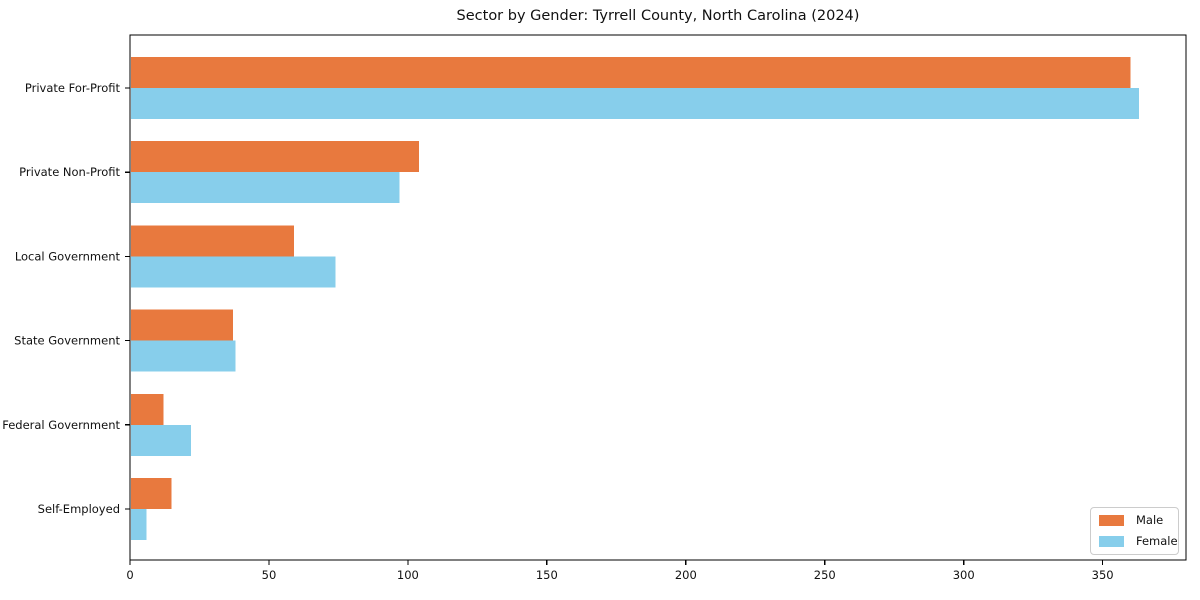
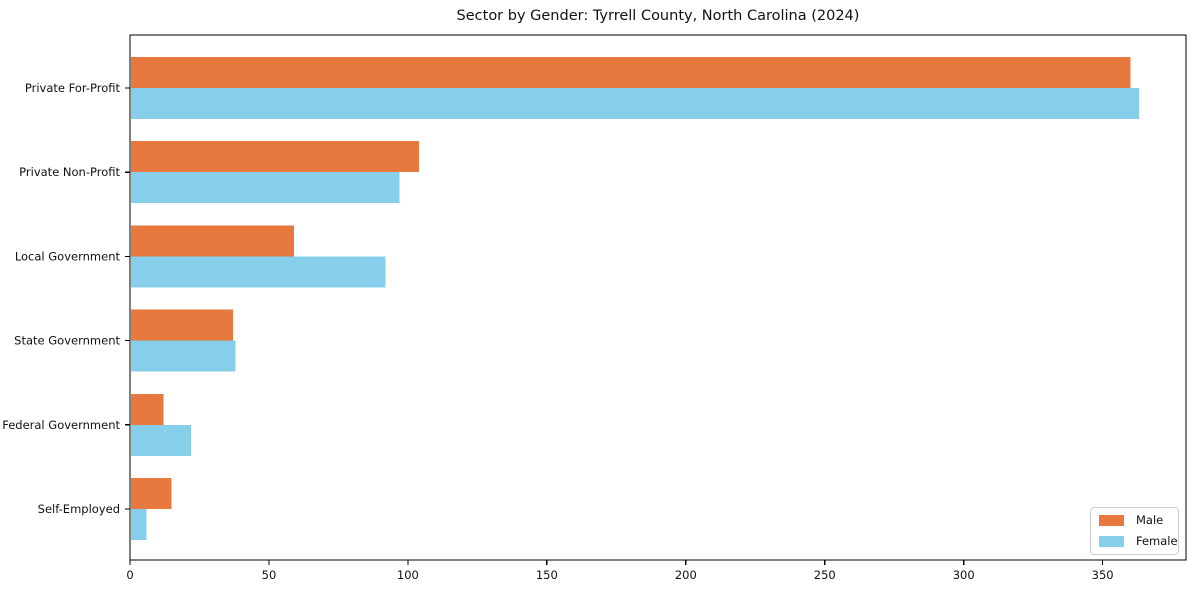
Female/Local Government: 74 -> 92
